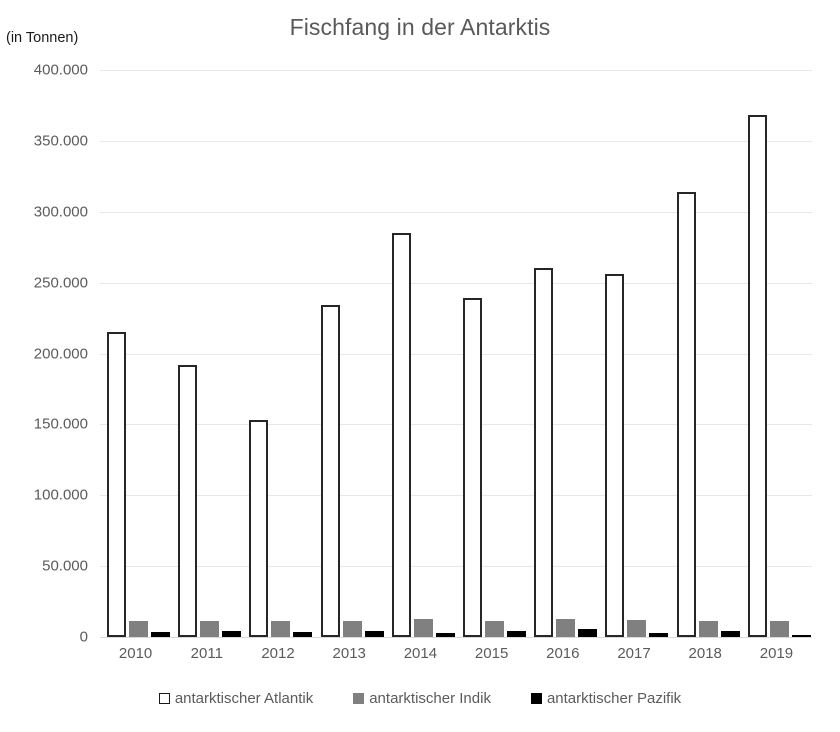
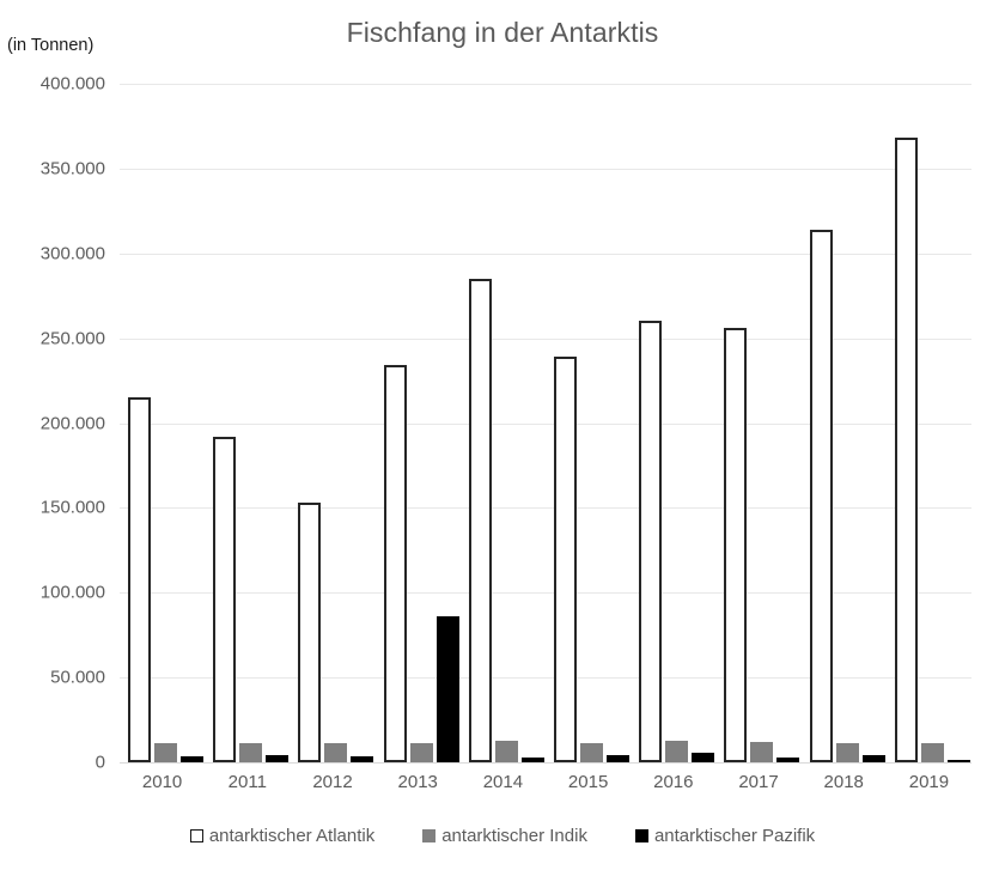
antarktischer Pazifik/2013: 4000 -> 86000
